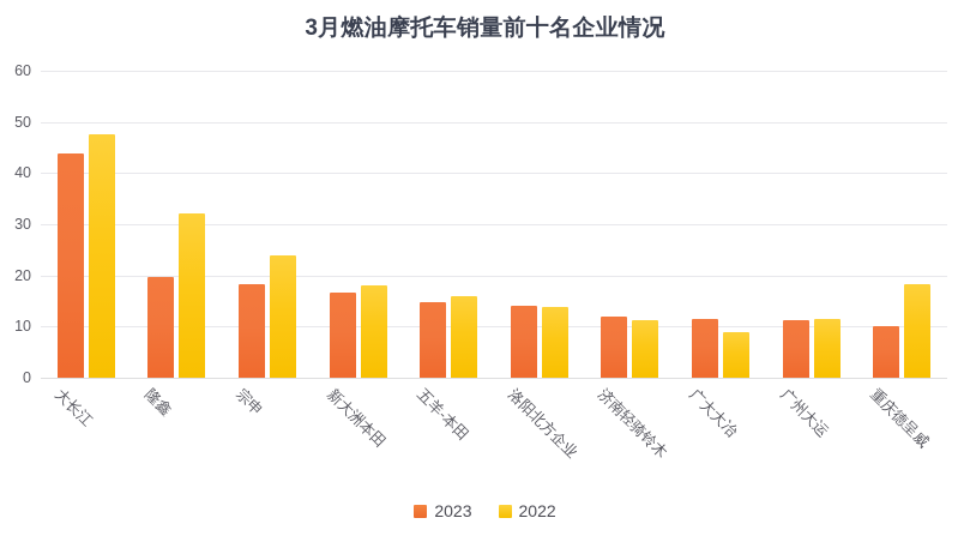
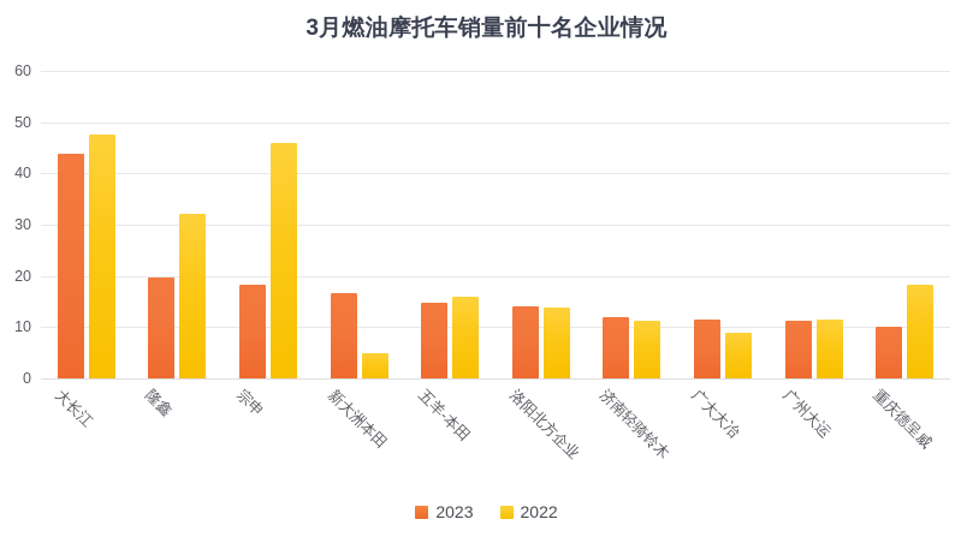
2022/宗申: 24 -> 46
2022/新大洲本田: 18 -> 5
